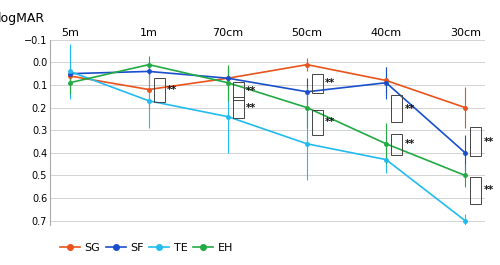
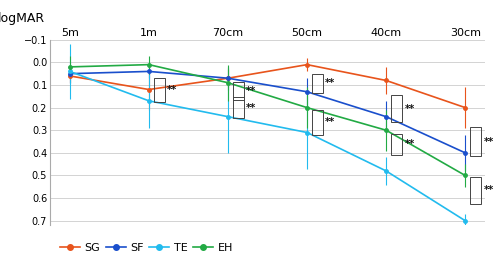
EH/5m: 0.09 -> 0.02
TE/50cm: 0.36 -> 0.31
SF/40cm: 0.09 -> 0.24
TE/40cm: 0.43 -> 0.48
EH/40cm: 0.36 -> 0.30
